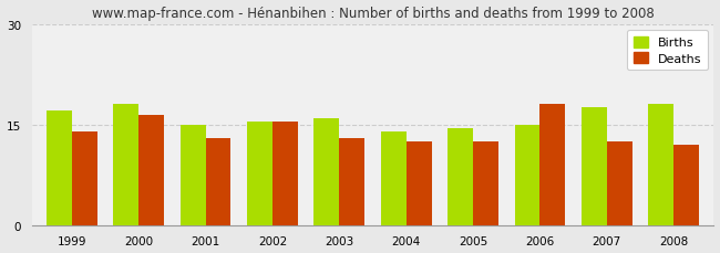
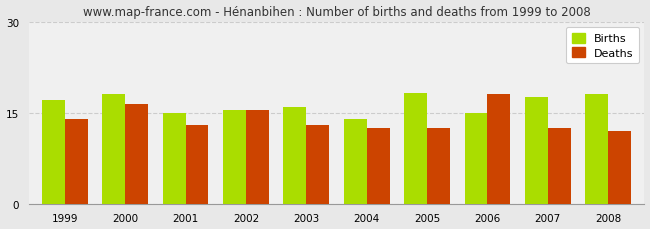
Births/2005: 14.5 -> 18.2
